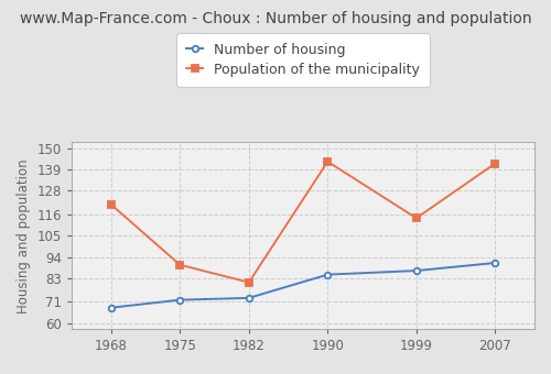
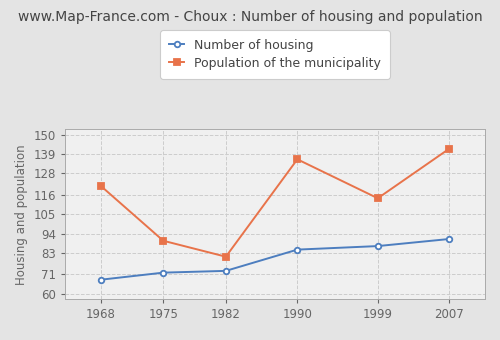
Population of the municipality/1990: 143 -> 136
